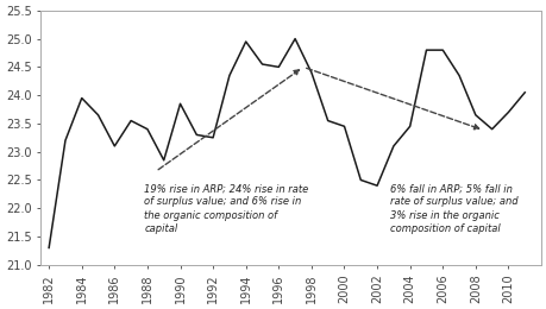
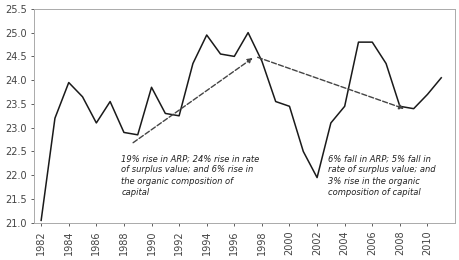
1982: 21.30 -> 21.05
1988: 23.40 -> 22.90
2002: 22.40 -> 21.95
2008: 23.65 -> 23.45
